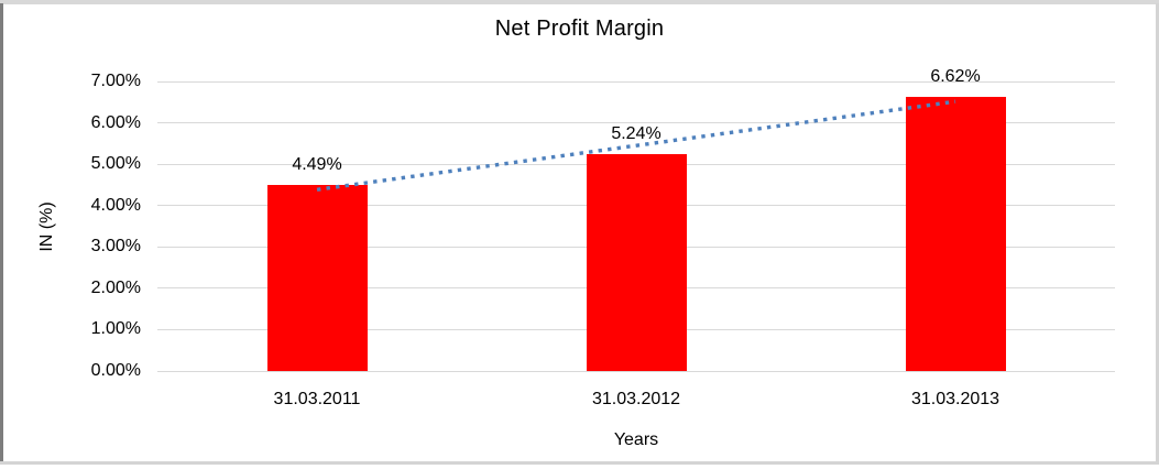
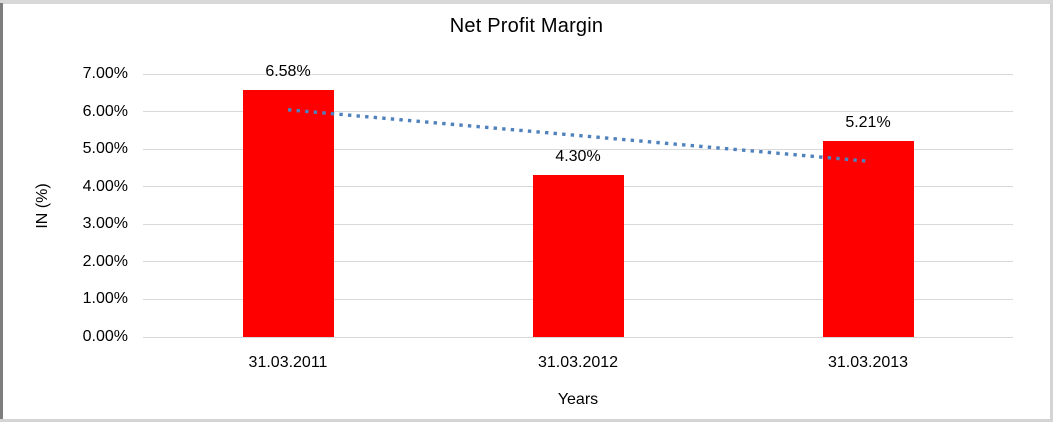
31.03.2011: 4.49% -> 6.58%
31.03.2012: 5.24% -> 4.30%
31.03.2013: 6.62% -> 5.21%
